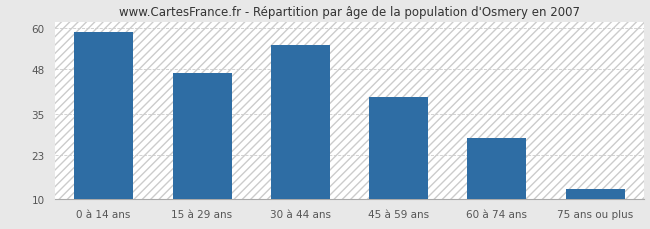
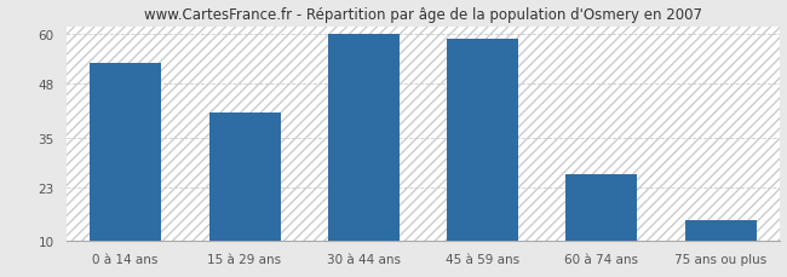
0 à 14 ans: 59 -> 53
15 à 29 ans: 47 -> 41
30 à 44 ans: 55 -> 60
45 à 59 ans: 40 -> 59
60 à 74 ans: 28 -> 26
75 ans ou plus: 13 -> 15
